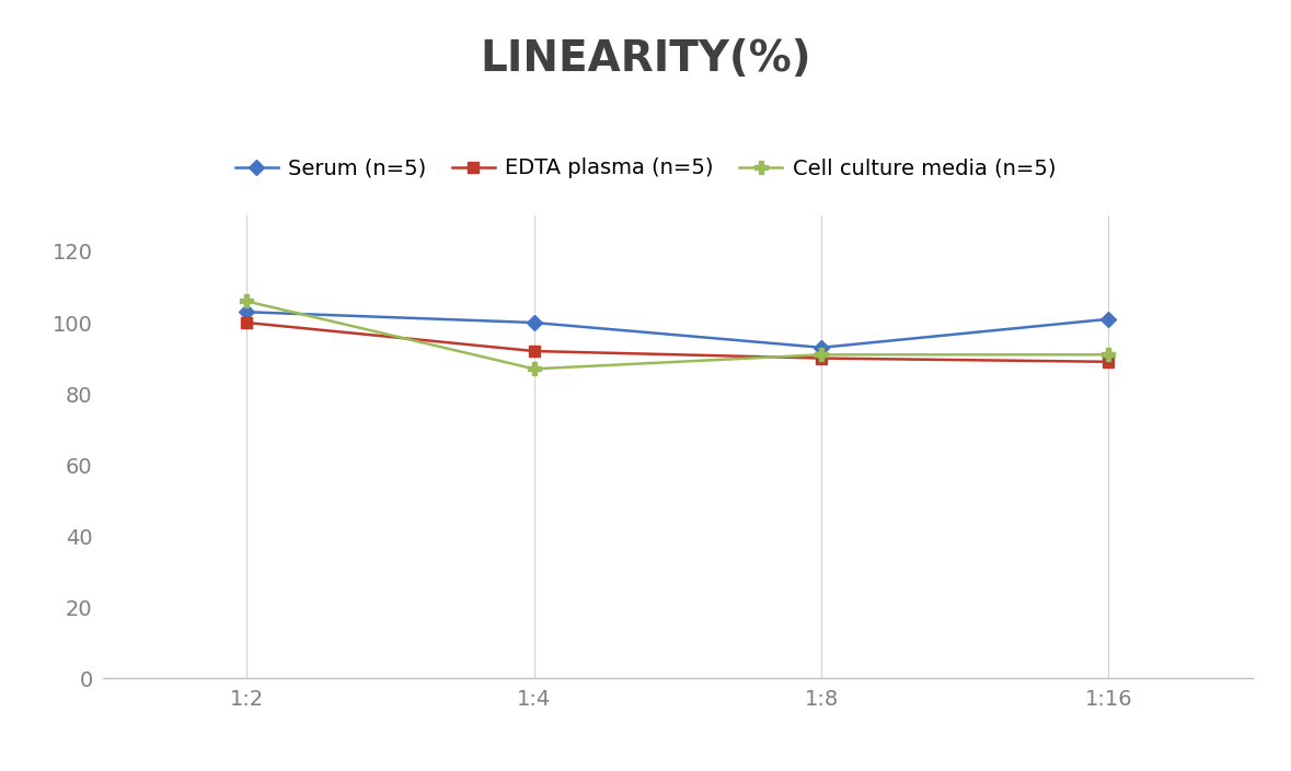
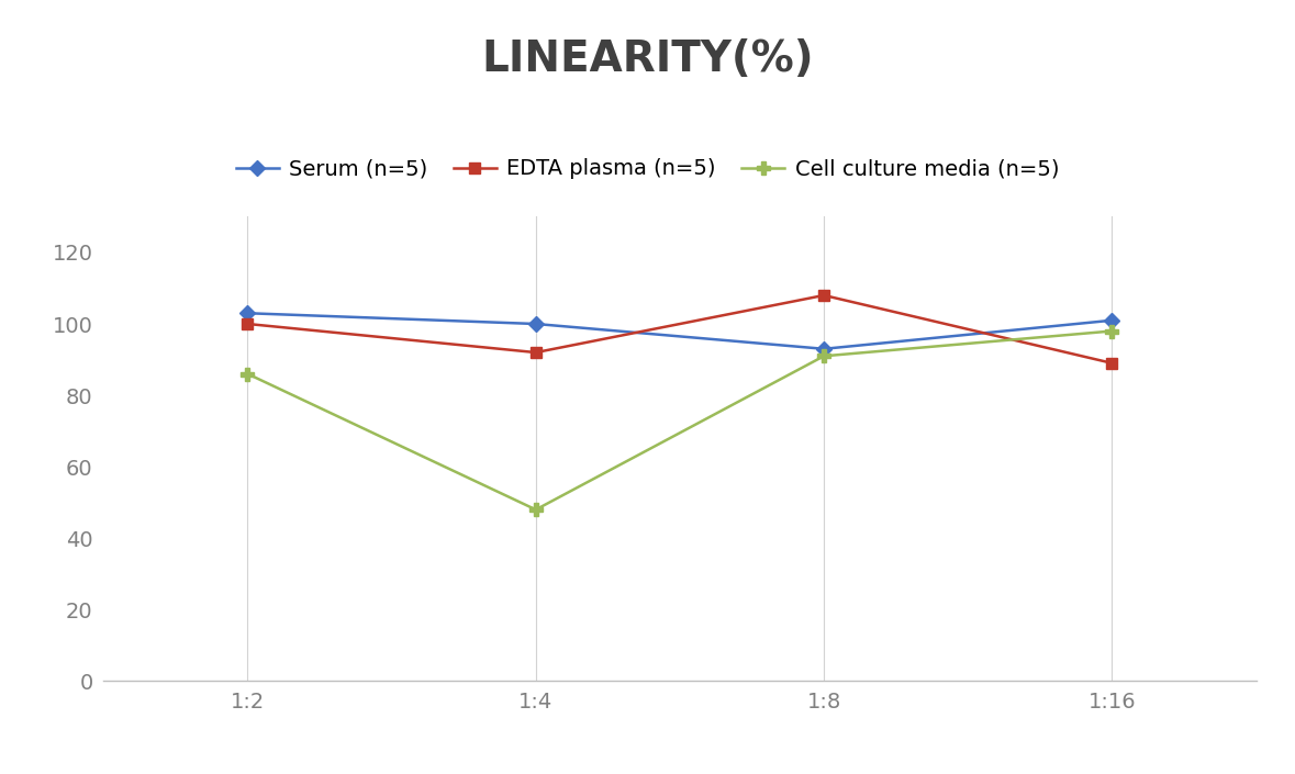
Cell culture media (n=5)/1:2: 106 -> 86
Cell culture media (n=5)/1:4: 87 -> 48
EDTA plasma (n=5)/1:8: 90 -> 108
Cell culture media (n=5)/1:16: 91 -> 98
